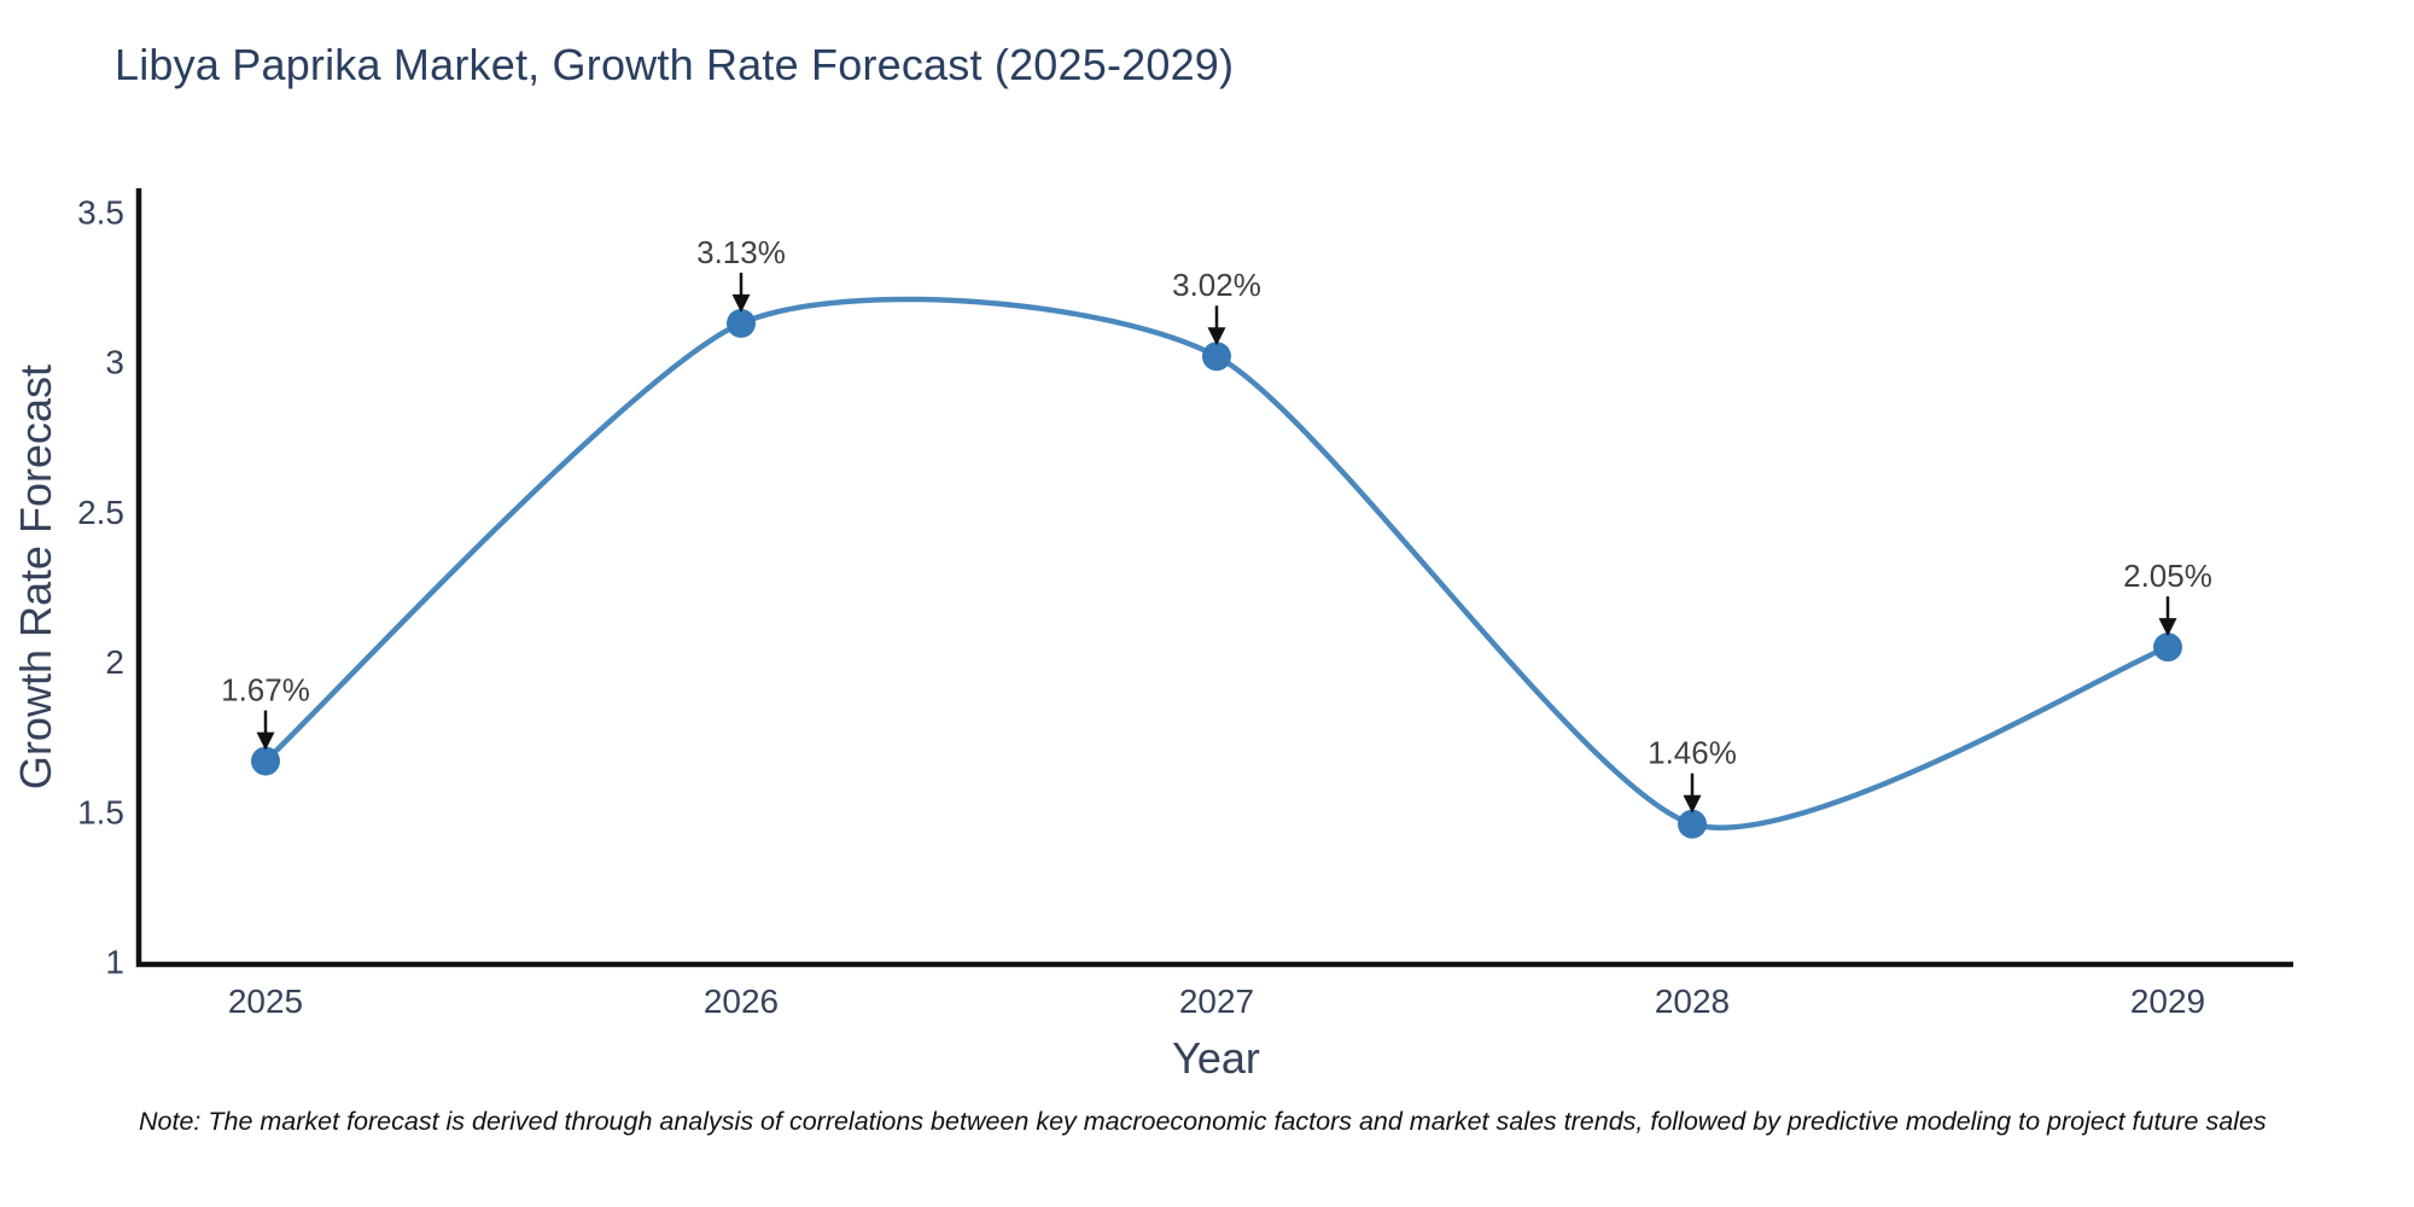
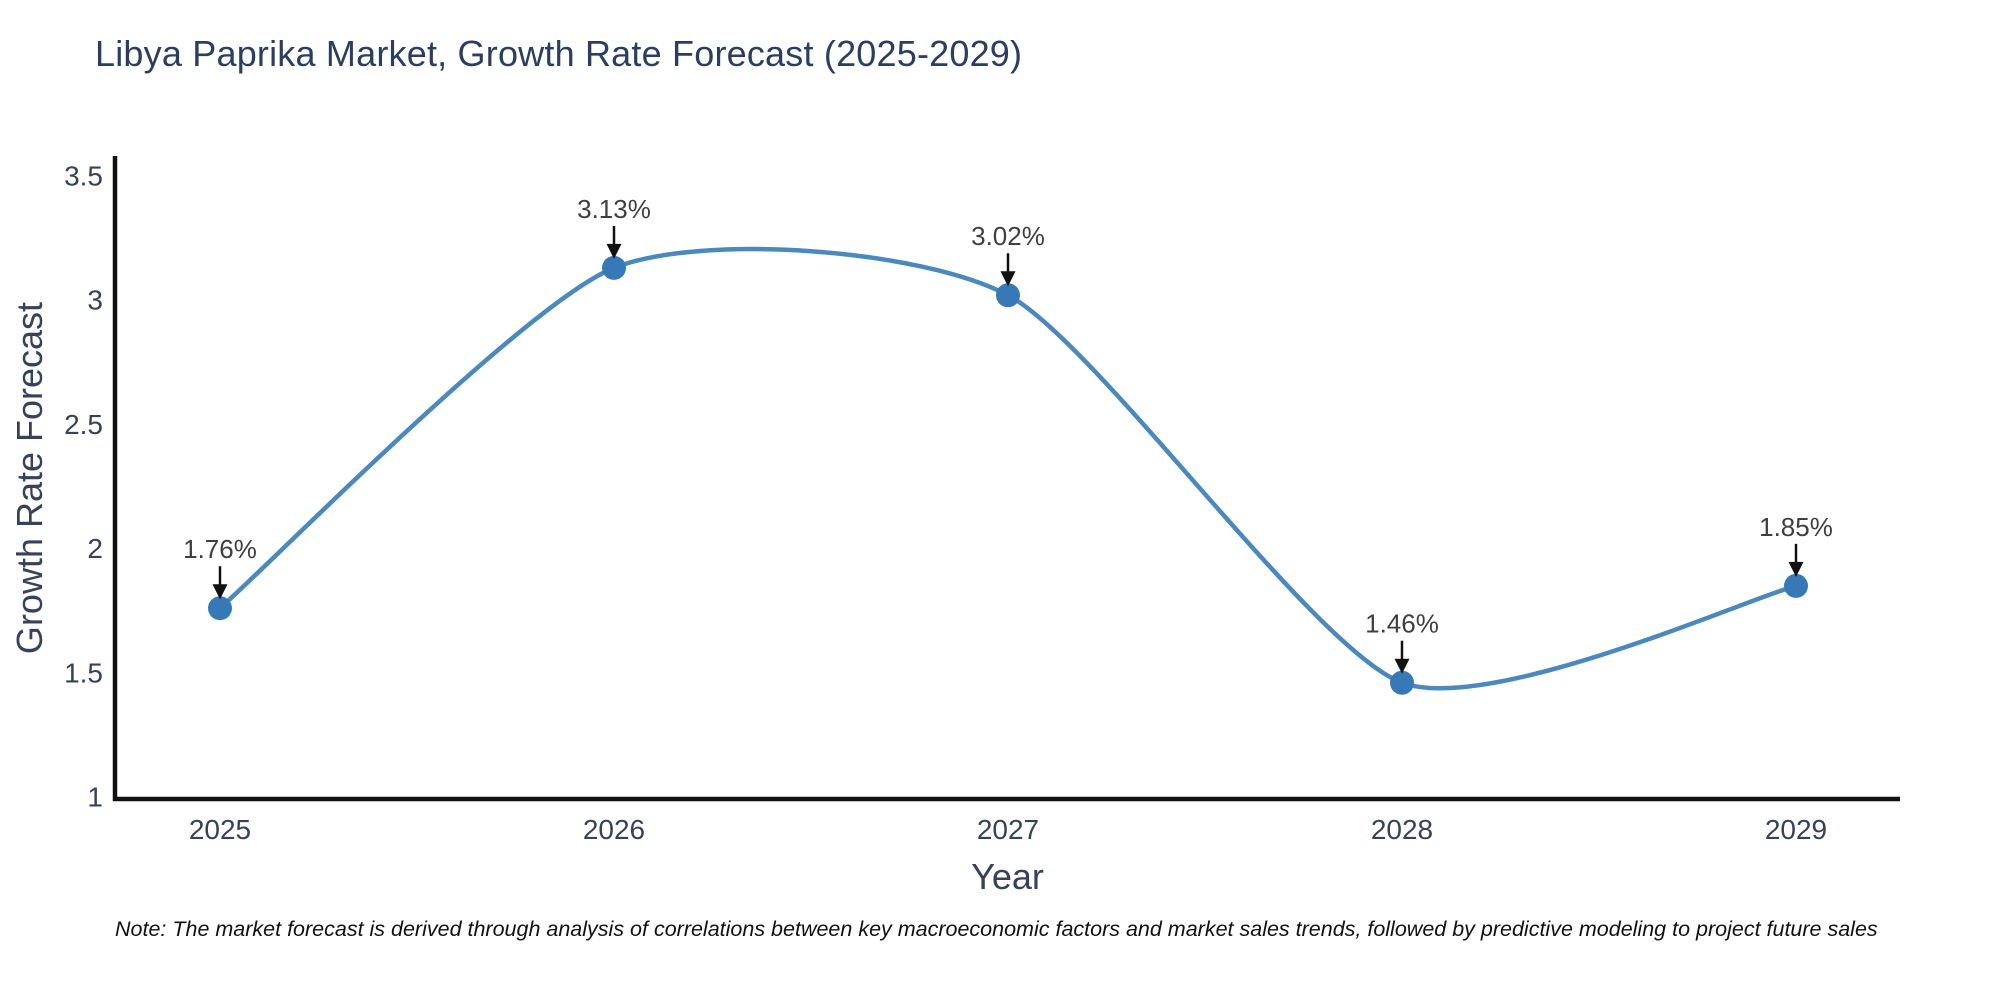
2025: 1.67% -> 1.76%
2029: 2.05% -> 1.85%
